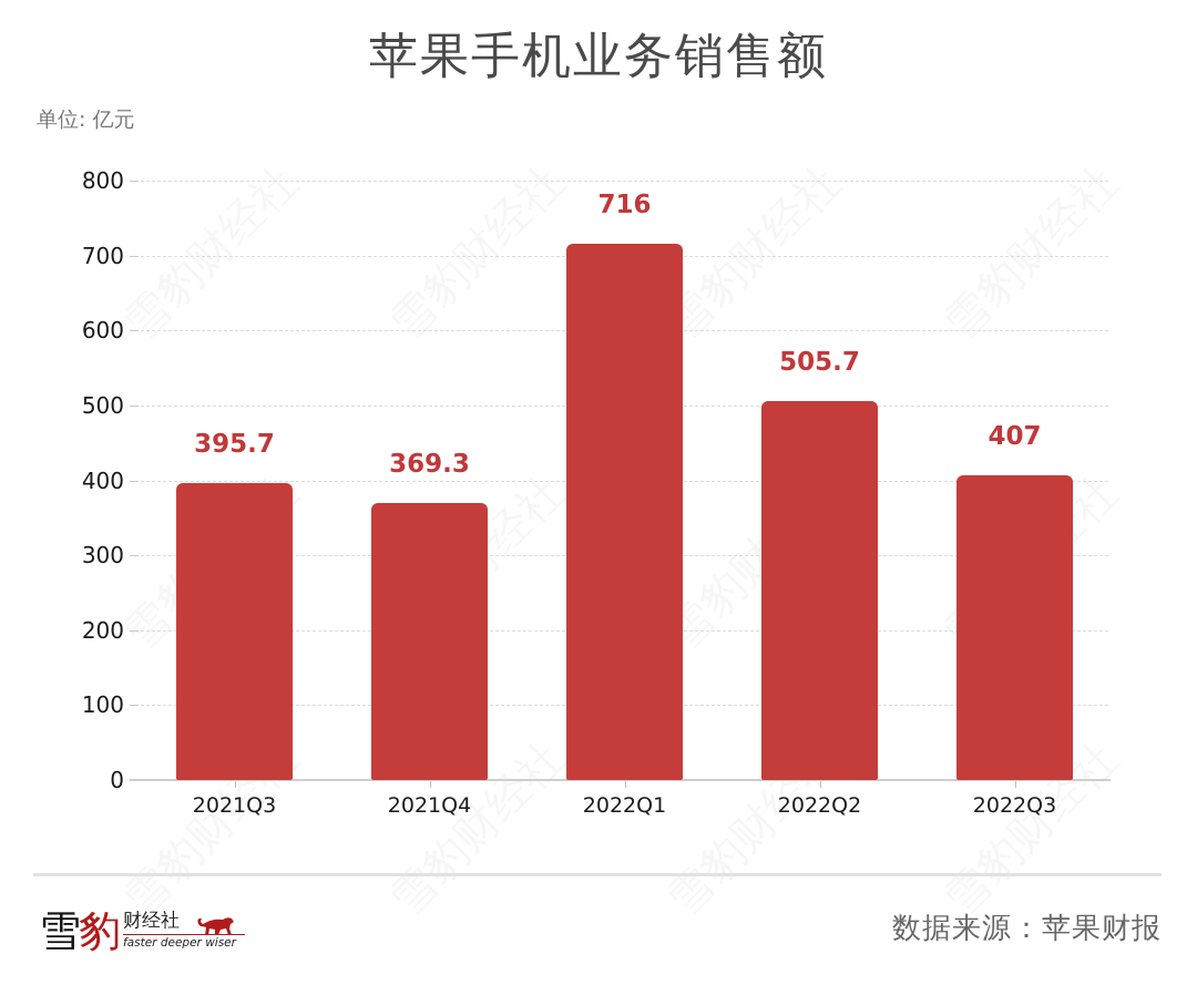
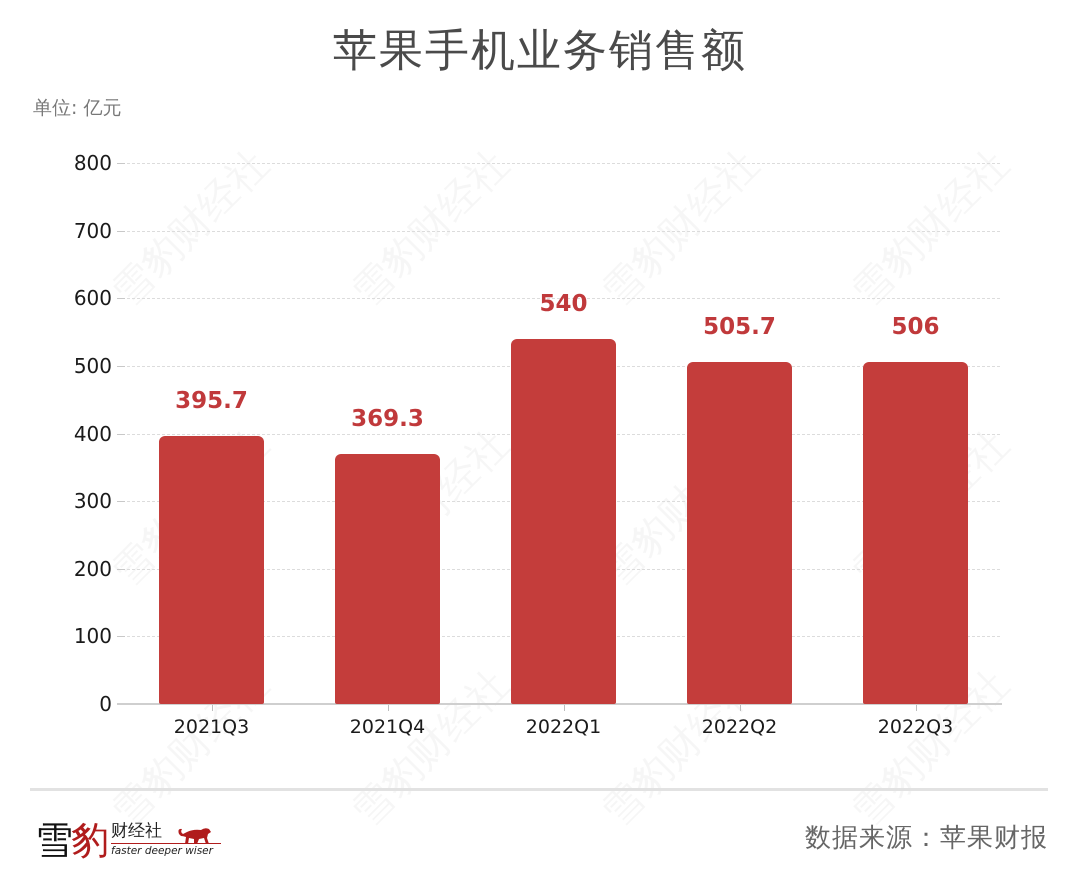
2022Q1: 716 -> 540
2022Q3: 407 -> 506
